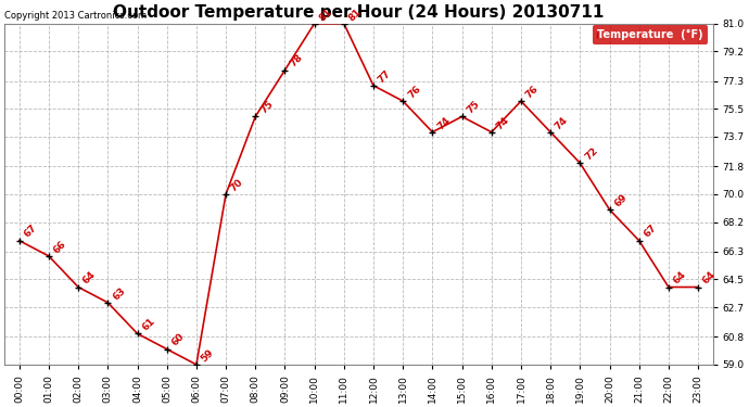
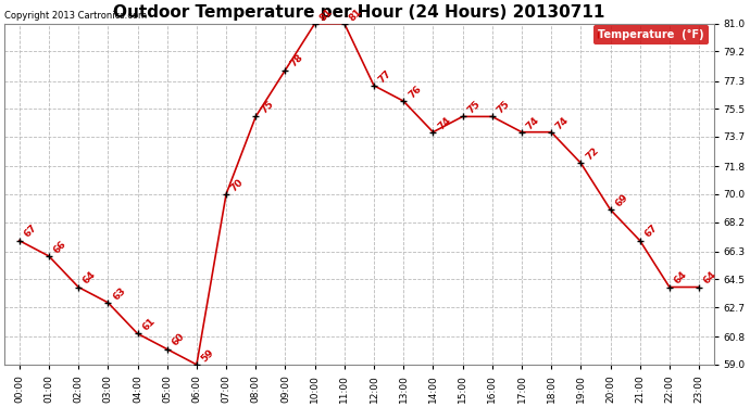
16:00: 74 -> 75
17:00: 76 -> 74
